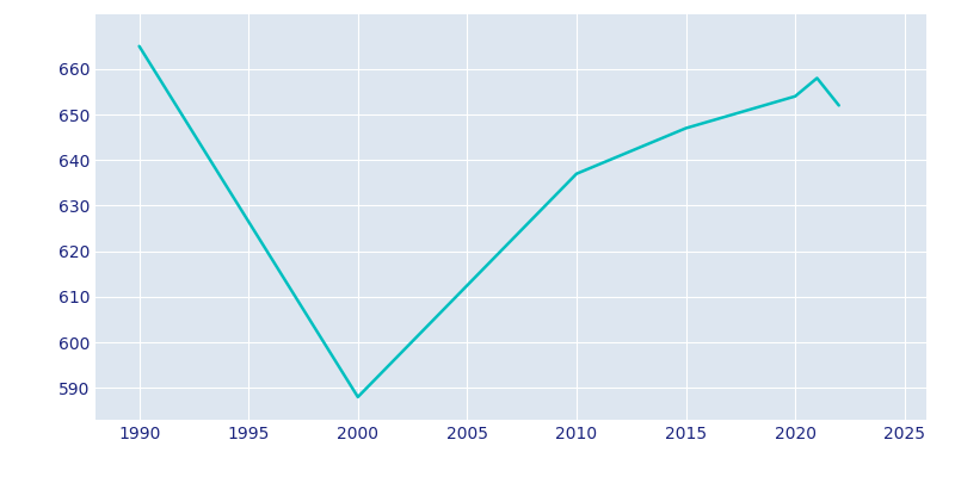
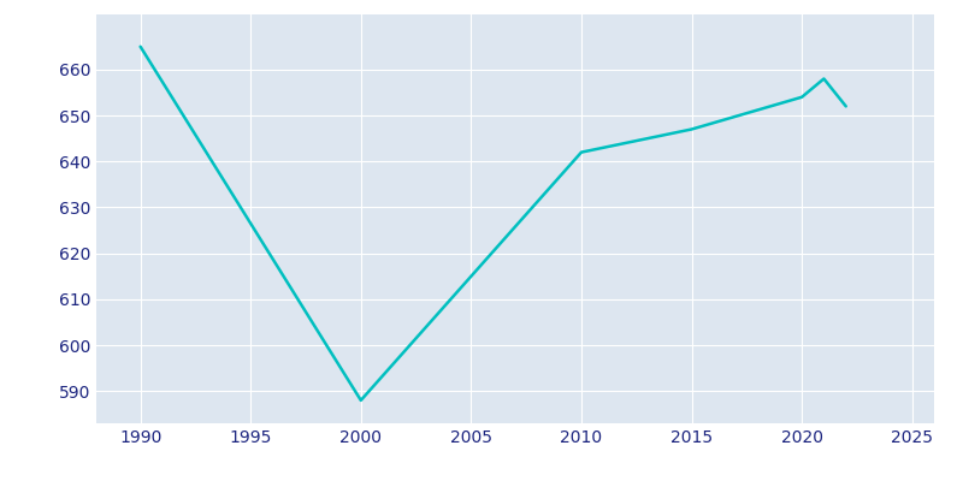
2010: 637 -> 642
